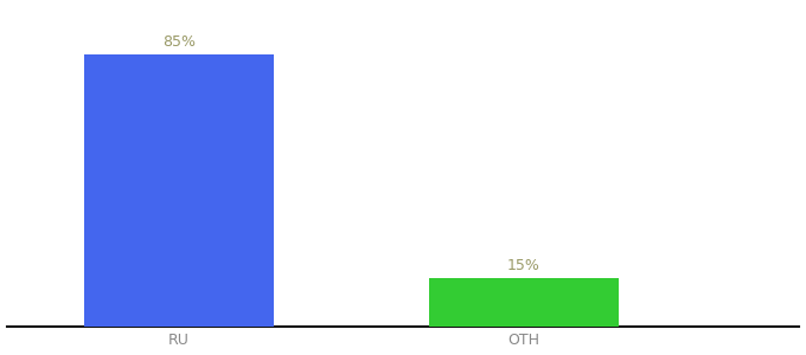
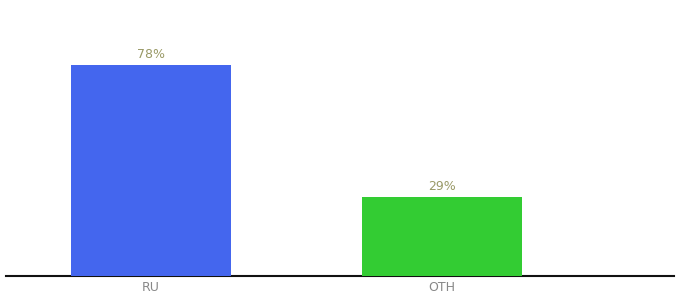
RU: 85% -> 78%
OTH: 15% -> 29%
